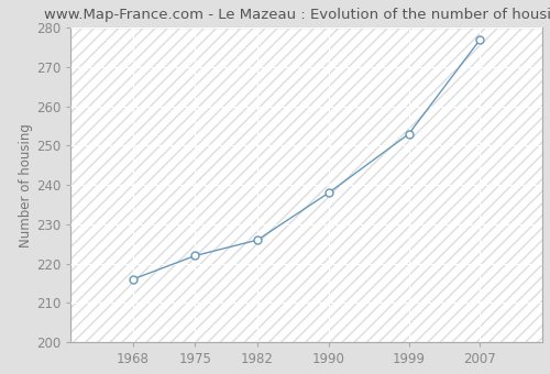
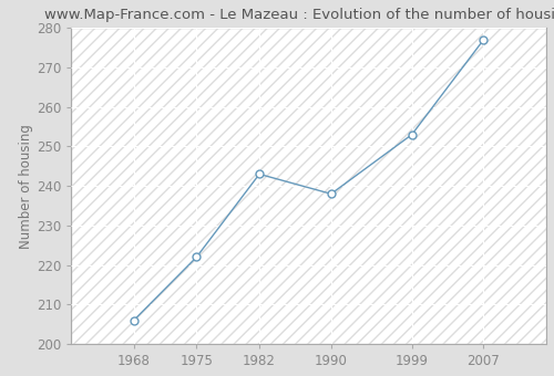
1968: 216 -> 206
1982: 226 -> 243
